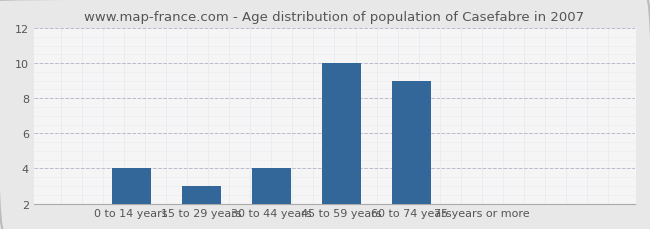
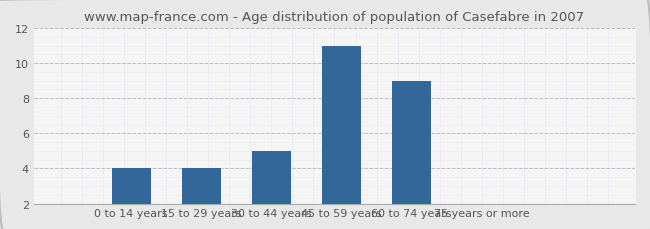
15 to 29 years: 3 -> 4
30 to 44 years: 4 -> 5
45 to 59 years: 10 -> 11
